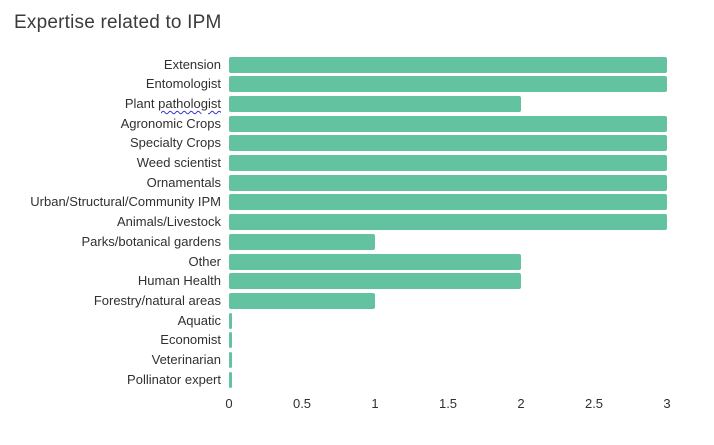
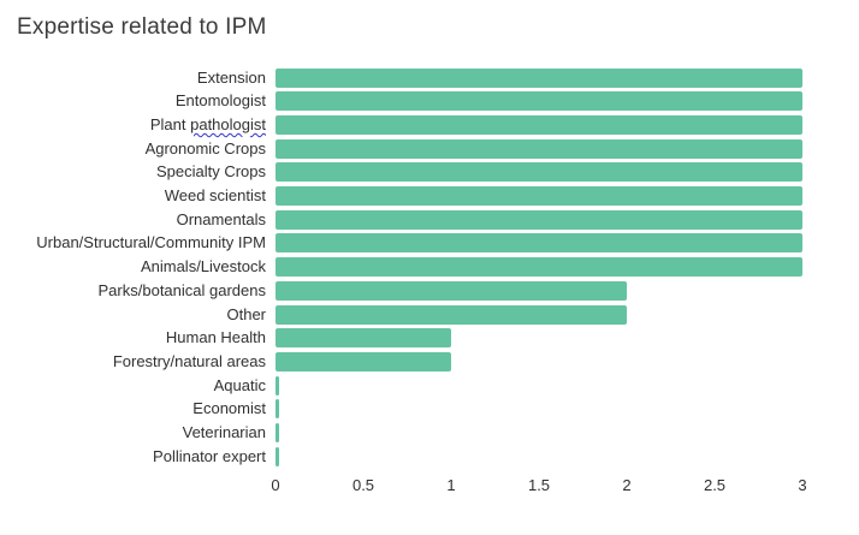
Plant pathologist: 2 -> 3
Parks/botanical gardens: 1 -> 2
Human Health: 2 -> 1
